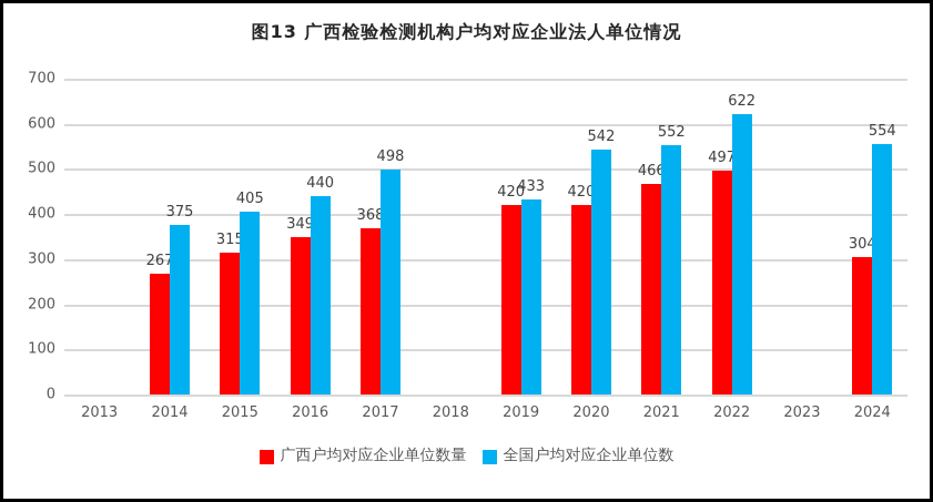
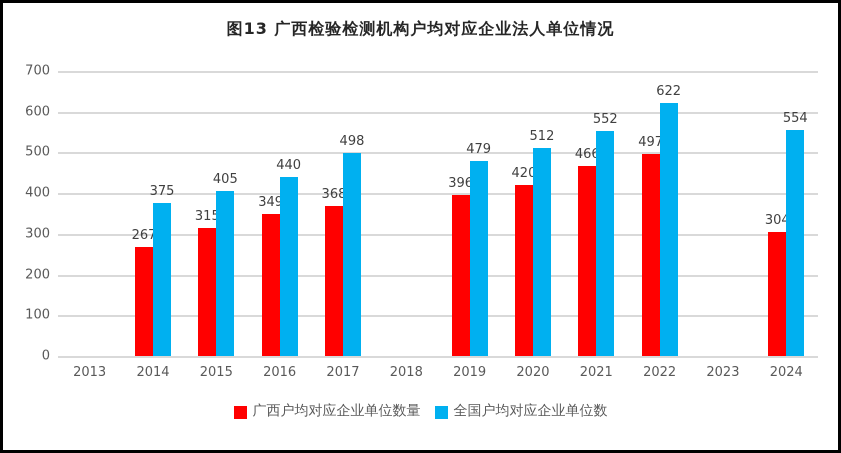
广西户均对应企业单位数量/2019: 420 -> 396
全国户均对应企业单位数/2019: 433 -> 479
全国户均对应企业单位数/2020: 542 -> 512
